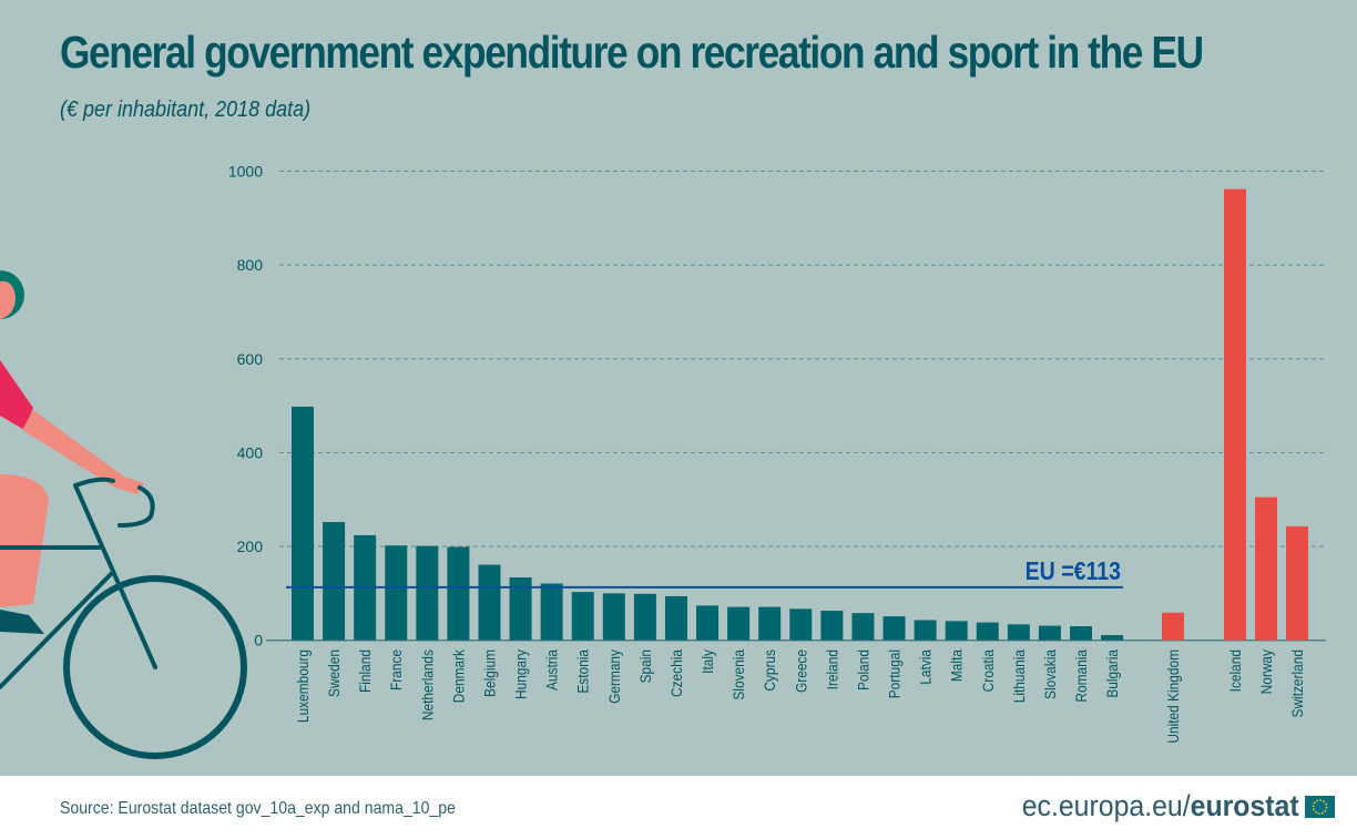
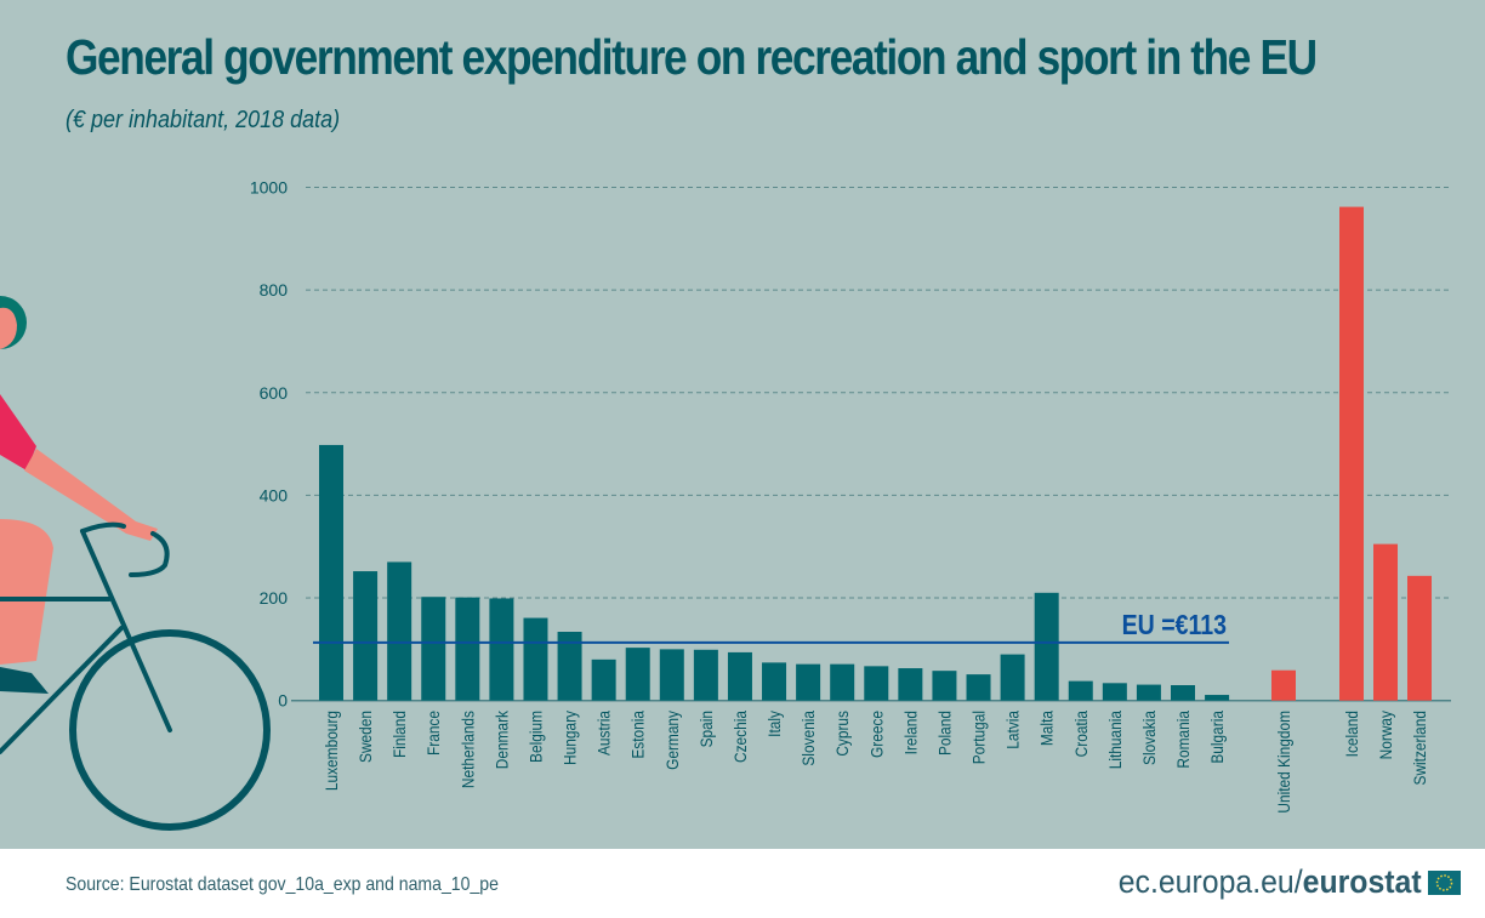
Finland: 220 -> 270
Austria: 120 -> 80
Latvia: 40 -> 90
Malta: 40 -> 210
